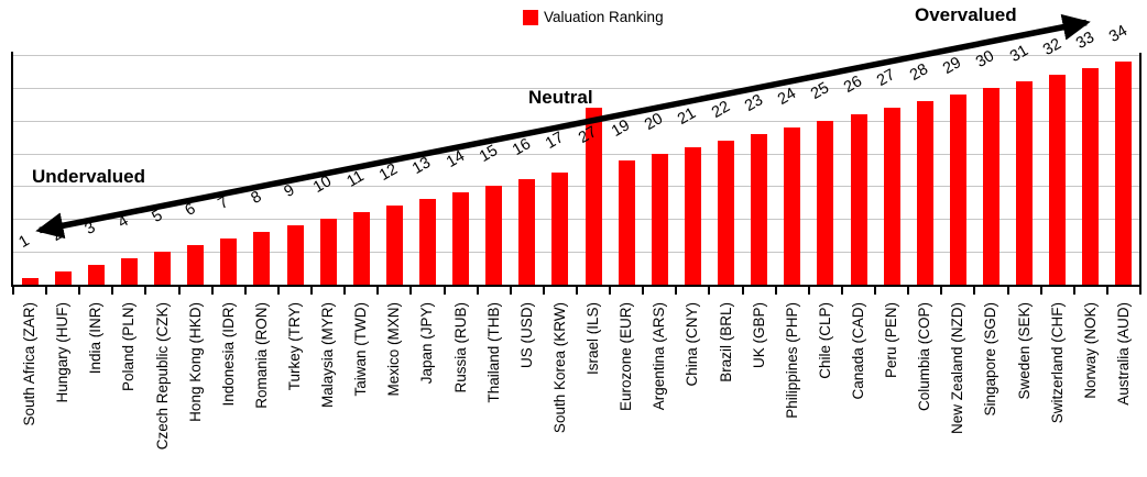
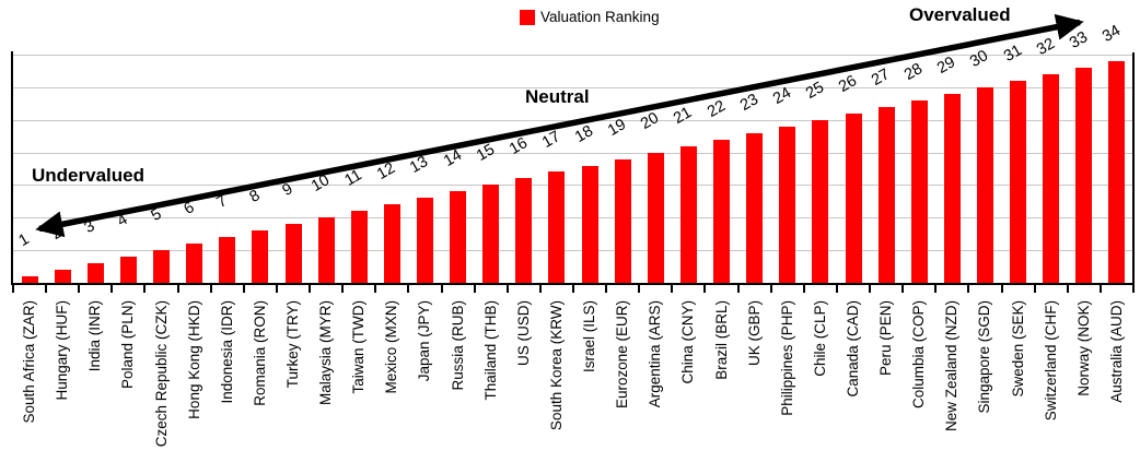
Israel (ILS): 27 -> 18
